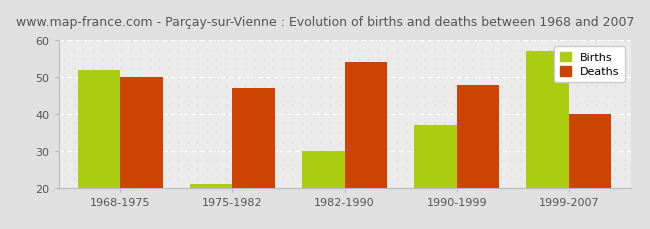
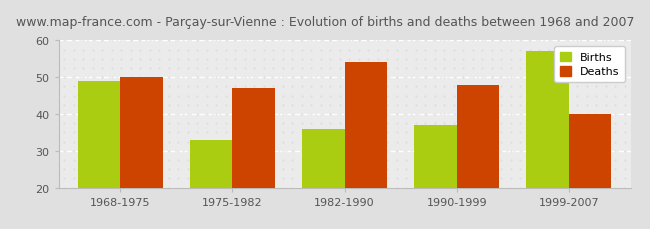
Births/1968-1975: 52 -> 49
Births/1975-1982: 21 -> 33
Births/1982-1990: 30 -> 36
